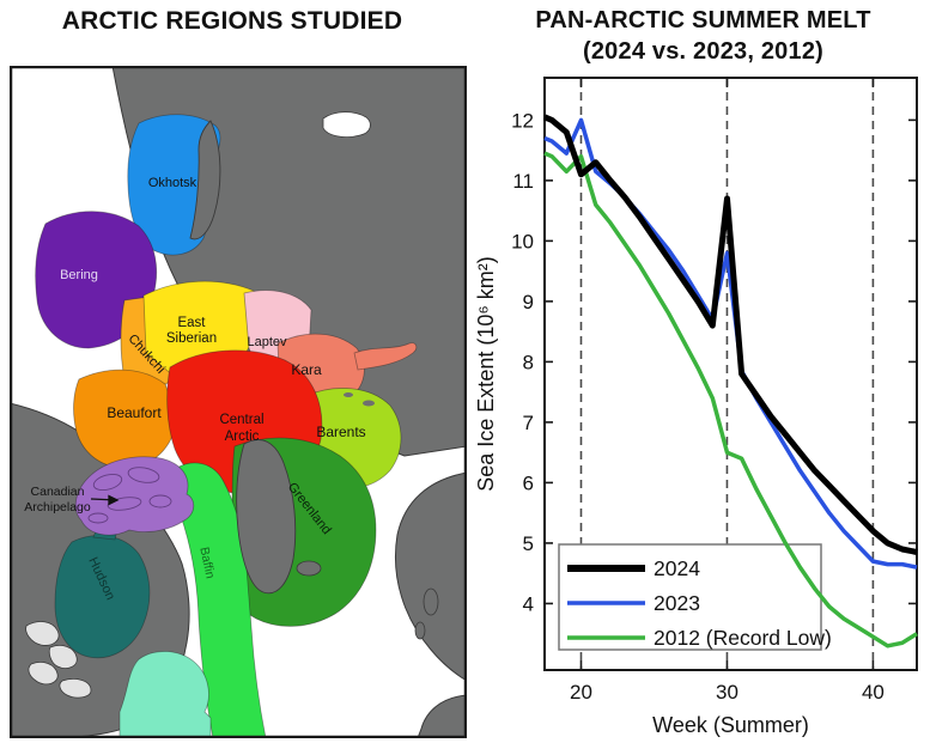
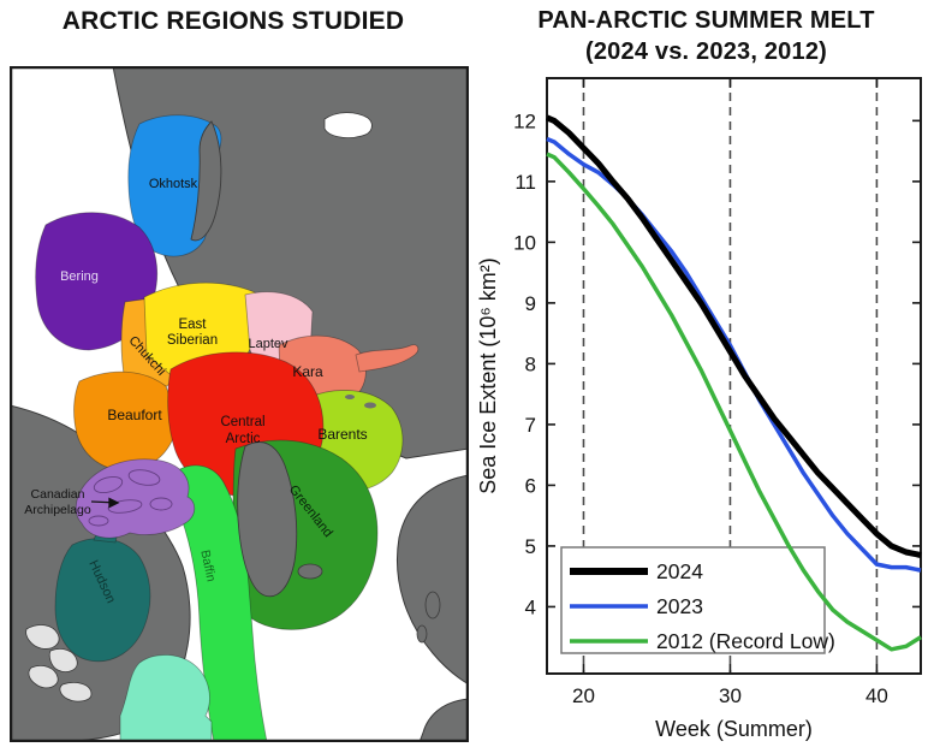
2024/20: 11.1 -> 11.6
2023/20: 12.0 -> 11.3
2012 (Record Low)/20: 11.4 -> 10.9
2024/30: 10.7 -> 8.2
2023/30: 9.8 -> 8.3
2012 (Record Low)/30: 6.5 -> 6.9
